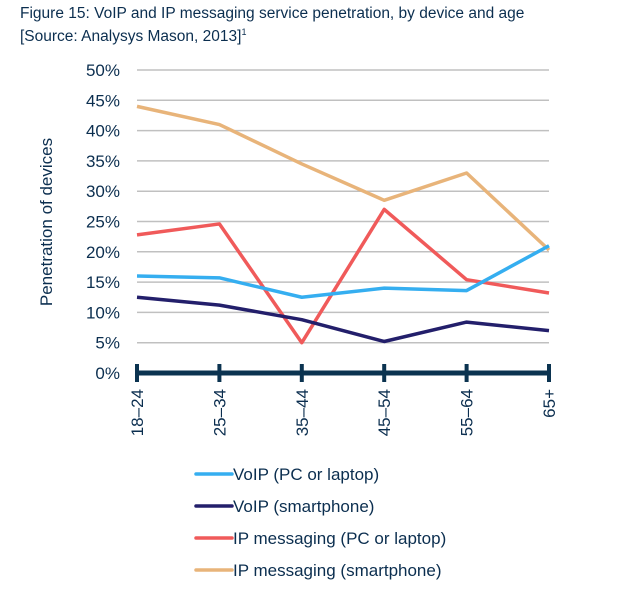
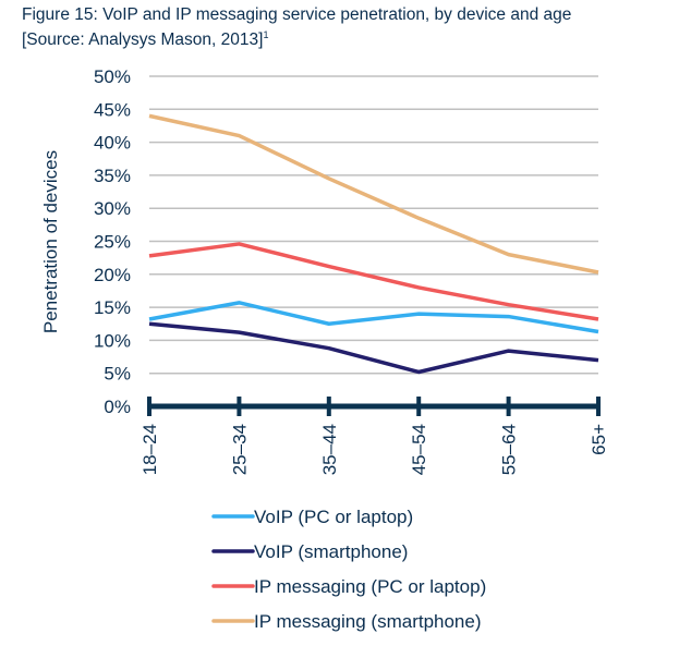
VoIP (PC or laptop)/18–24: 16% -> 13%
IP messaging (PC or laptop)/35–44: 5% -> 21%
IP messaging (PC or laptop)/45–54: 27% -> 18%
IP messaging (smartphone)/55–64: 33% -> 23%
VoIP (PC or laptop)/65+: 21% -> 11%
